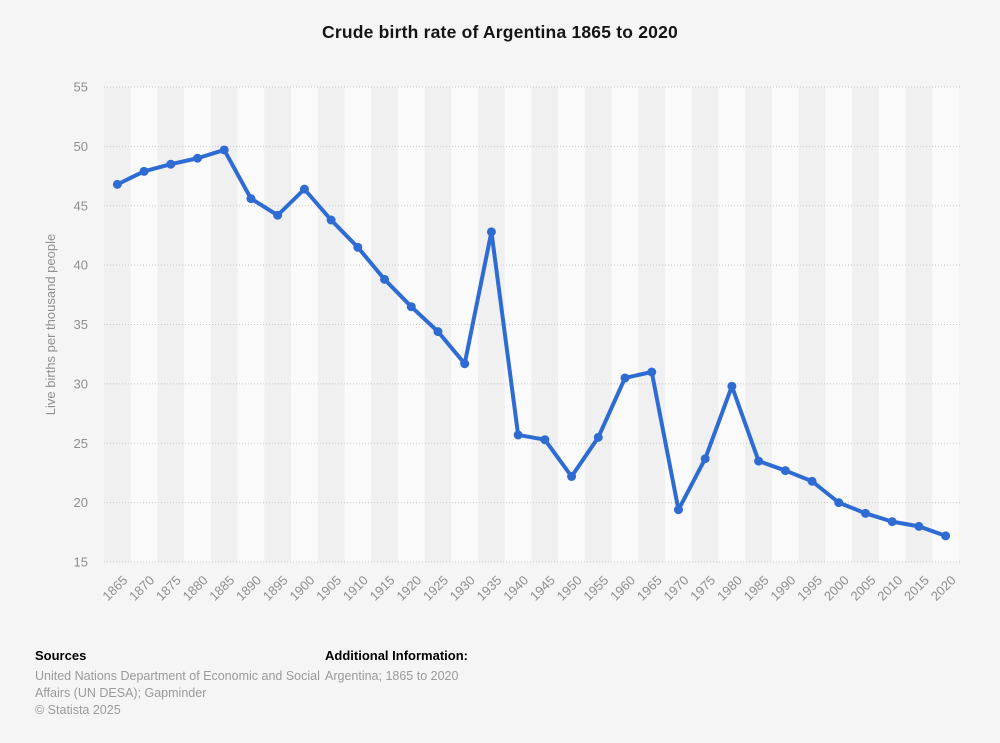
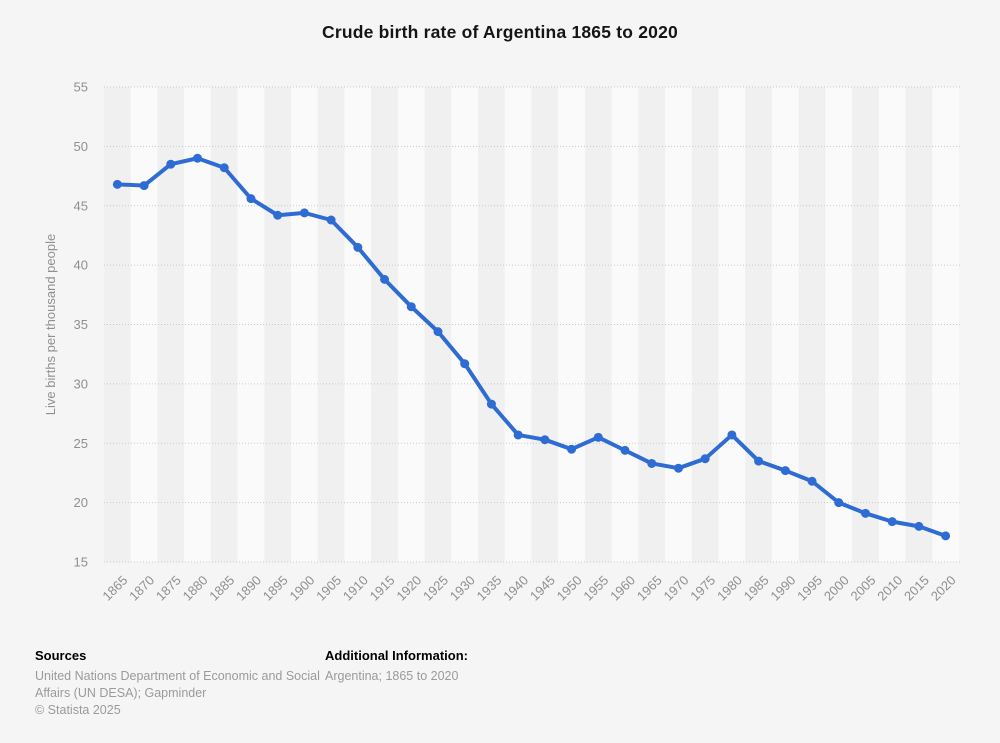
1870: 47.9 -> 46.7
1885: 49.7 -> 48.2
1900: 46.4 -> 44.4
1935: 42.8 -> 28.3
1950: 22.2 -> 24.5
1960: 30.5 -> 24.4
1965: 31.0 -> 23.3
1970: 19.4 -> 22.9
1980: 29.8 -> 25.7
